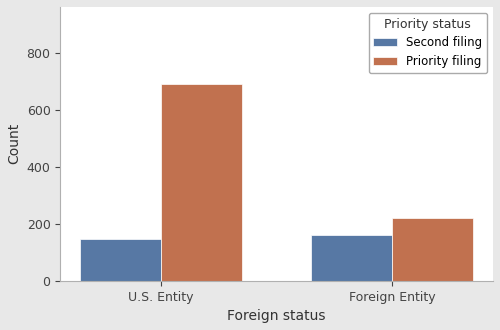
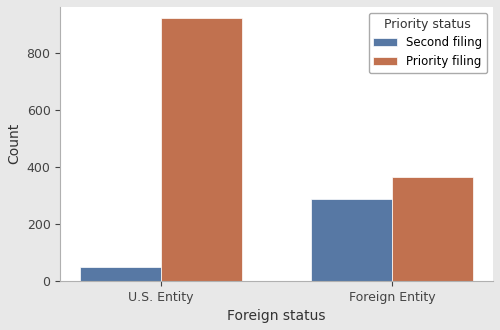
Second filing/U.S. Entity: 145 -> 50
Priority filing/U.S. Entity: 690 -> 920
Second filing/Foreign Entity: 160 -> 285
Priority filing/Foreign Entity: 220 -> 365
